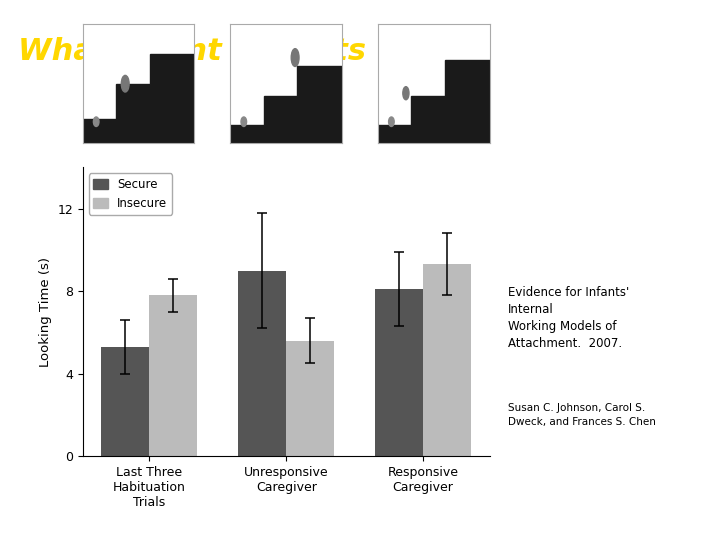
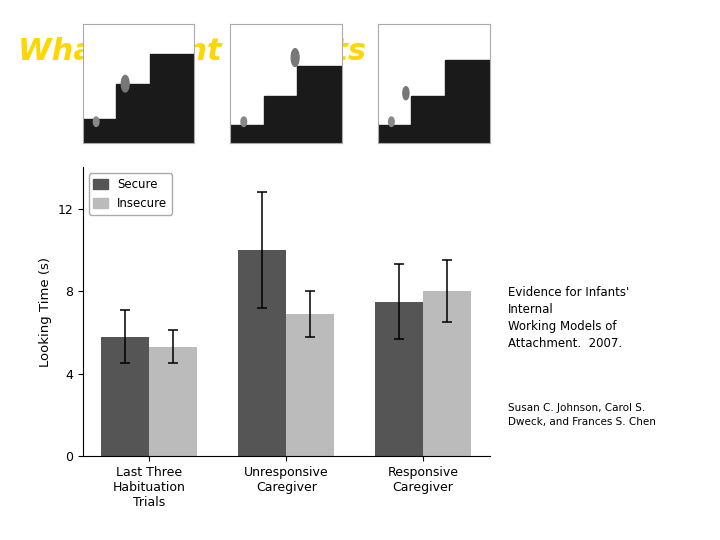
Secure/Last Three Habituation Trials: 5.3 -> 5.8
Insecure/Last Three Habituation Trials: 7.8 -> 5.3
Secure/Unresponsive Caregiver: 9.0 -> 10.0
Insecure/Unresponsive Caregiver: 5.6 -> 6.9
Secure/Responsive Caregiver: 8.1 -> 7.5
Insecure/Responsive Caregiver: 9.3 -> 8.0
